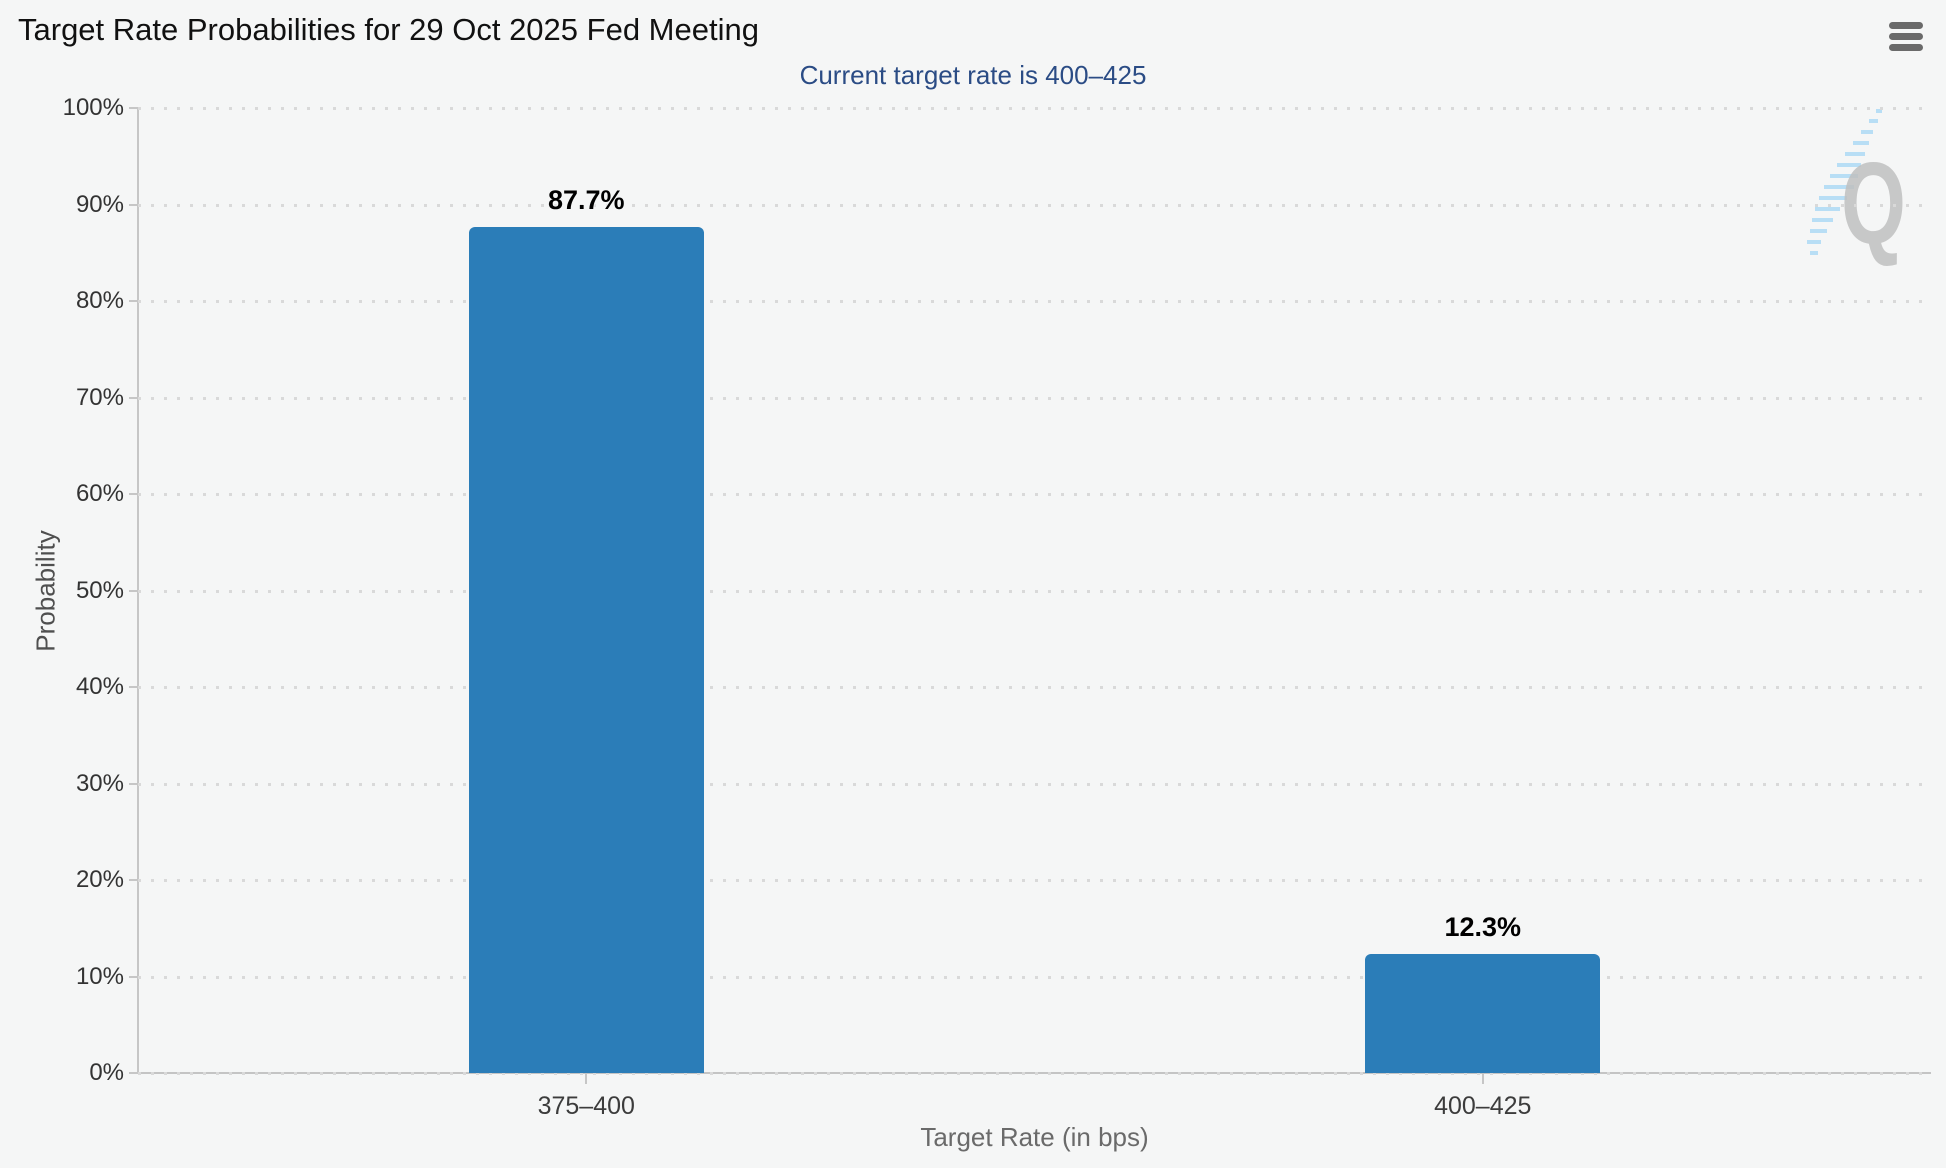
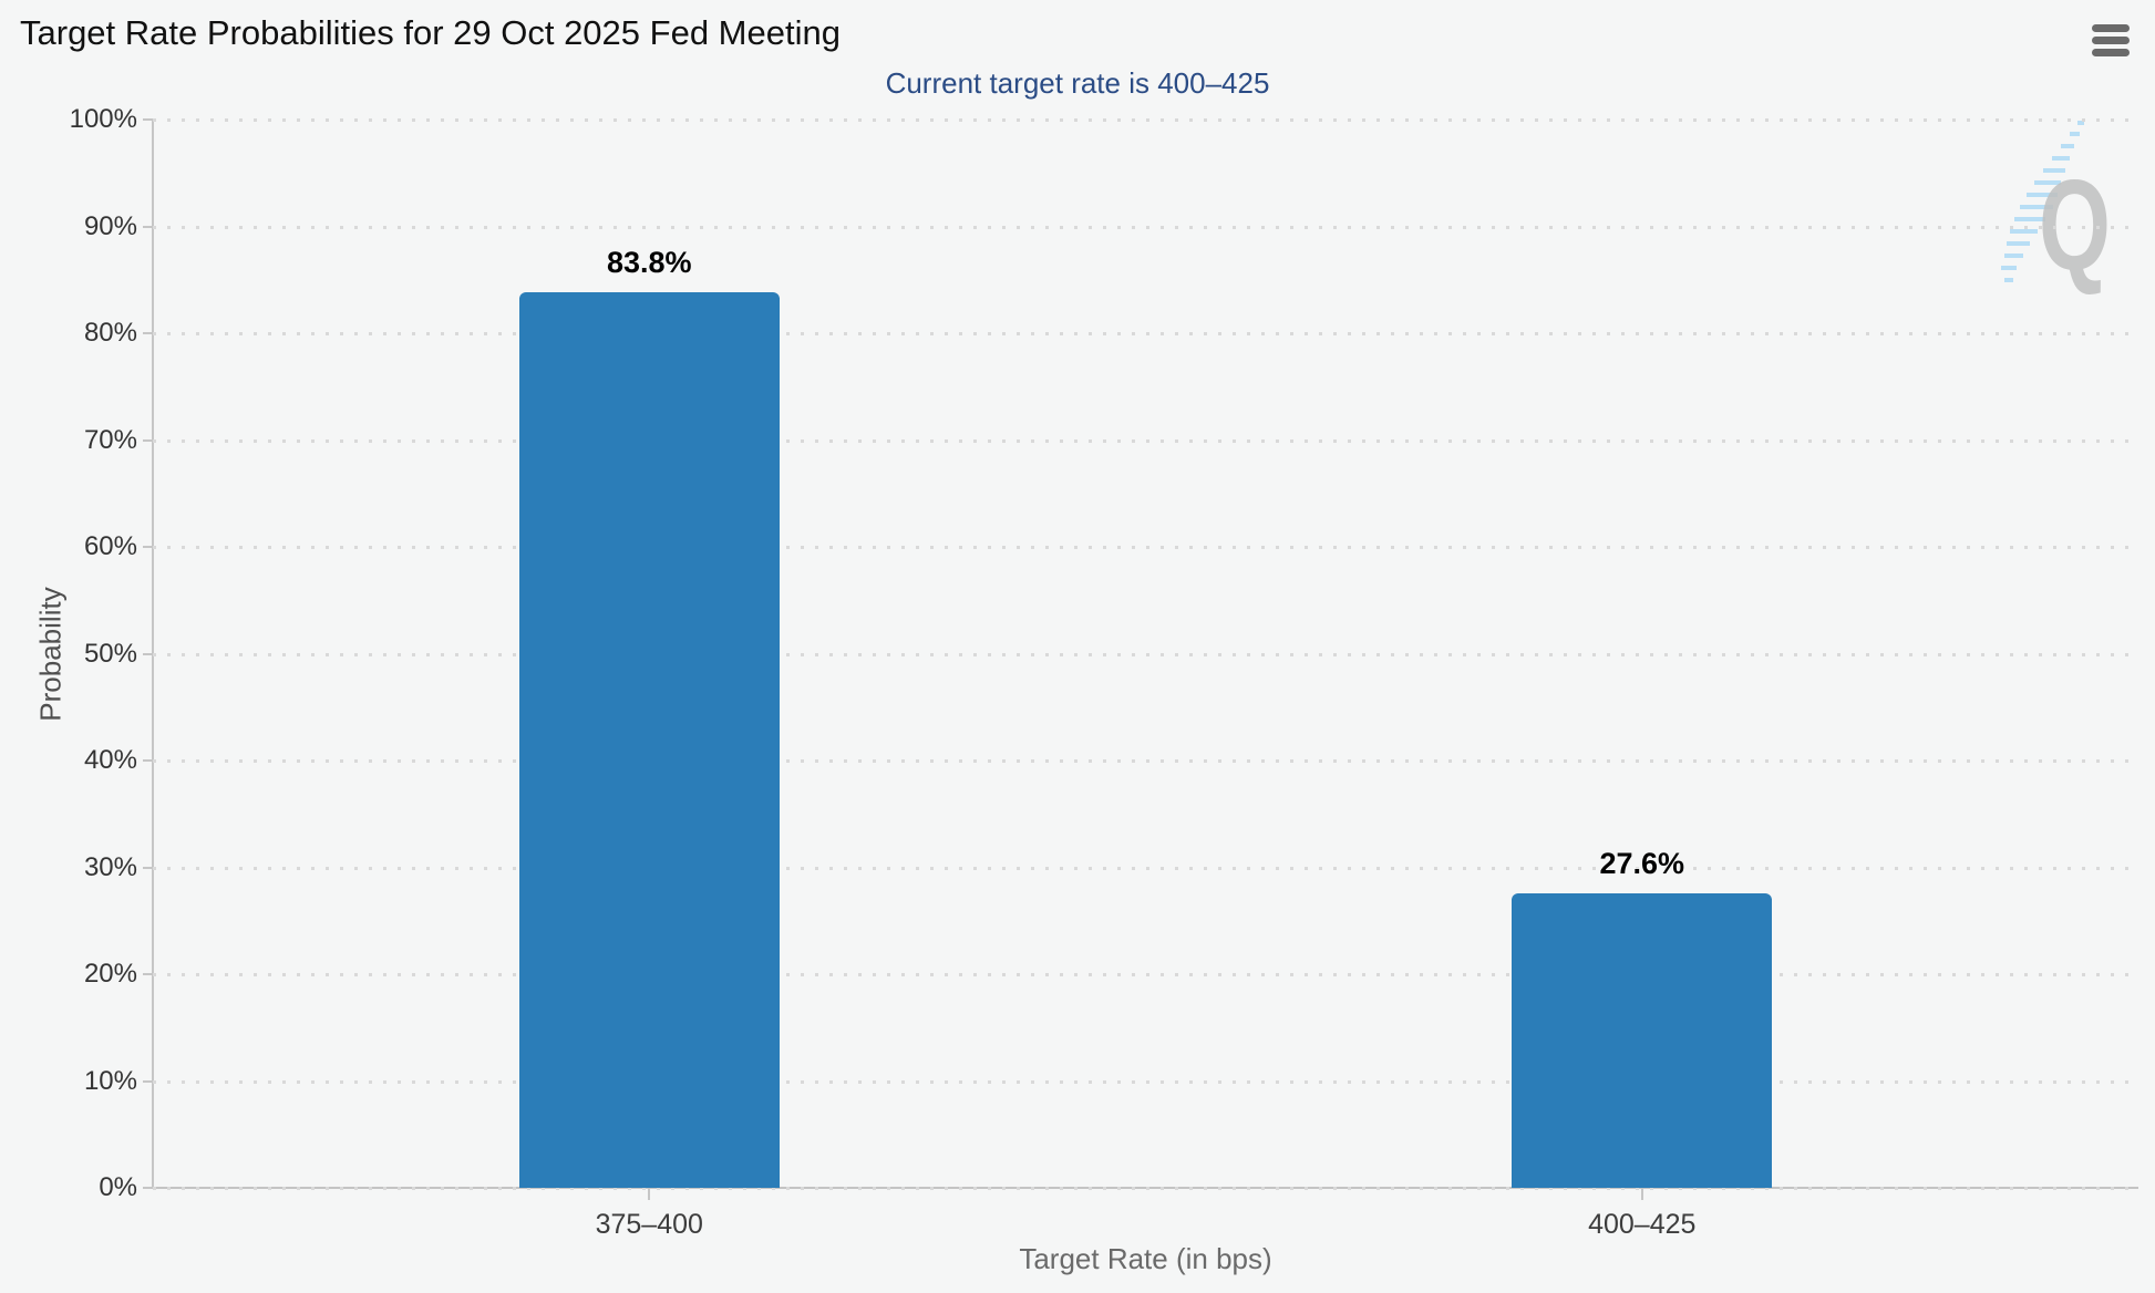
375–400: 87.7% -> 83.8%
400–425: 12.3% -> 27.6%
